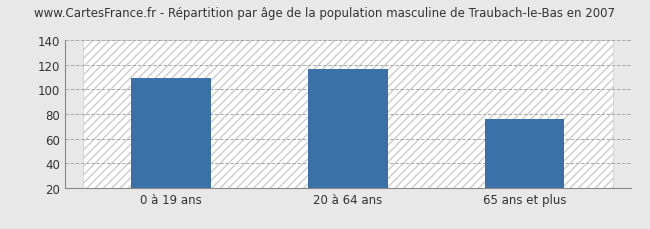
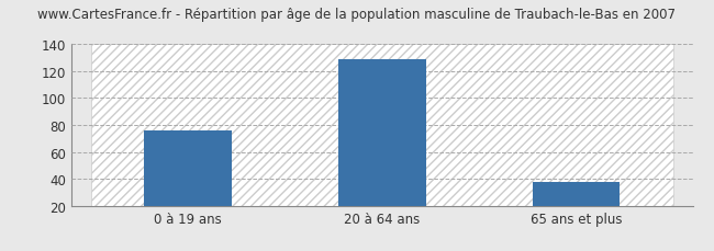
0 à 19 ans: 109 -> 76
20 à 64 ans: 117 -> 129
65 ans et plus: 76 -> 38
